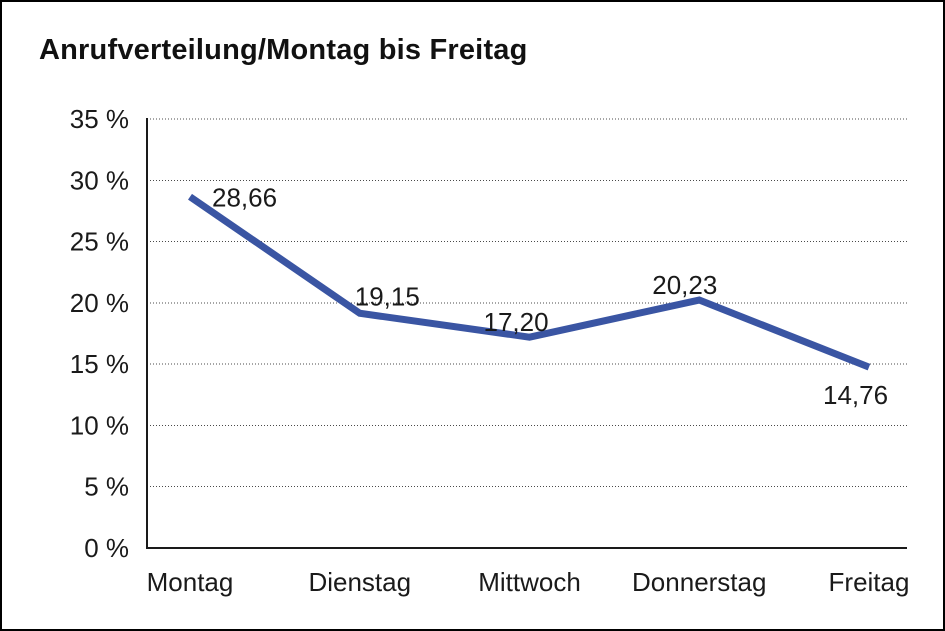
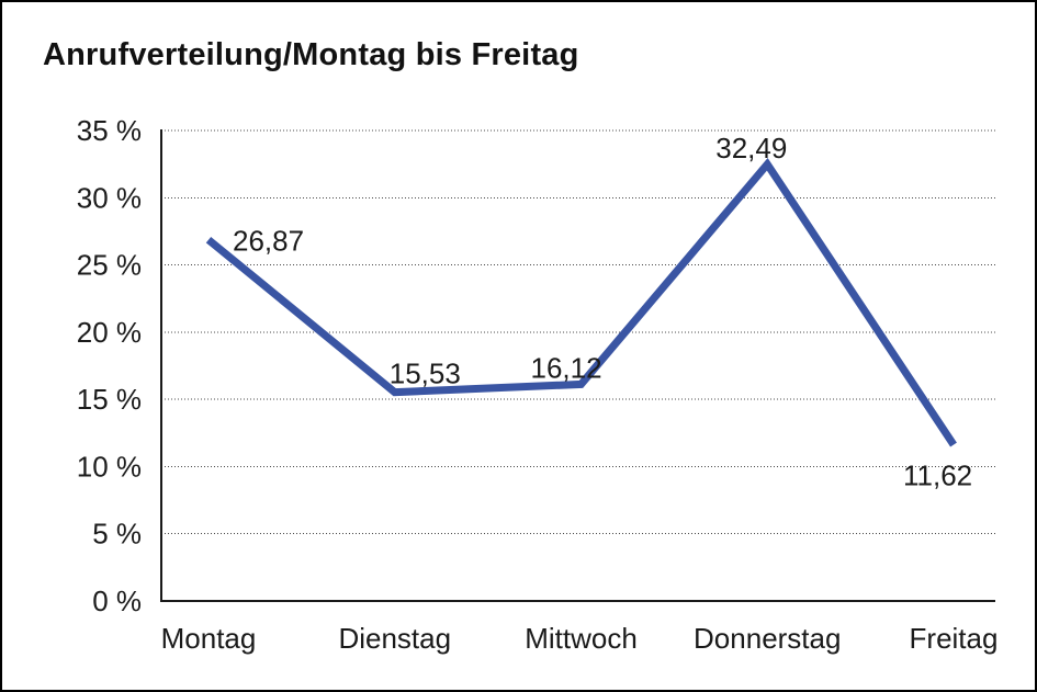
Montag: 28,66 -> 26,87
Dienstag: 19,15 -> 15,53
Mittwoch: 17,20 -> 16,12
Donnerstag: 20,23 -> 32,49
Freitag: 14,76 -> 11,62
